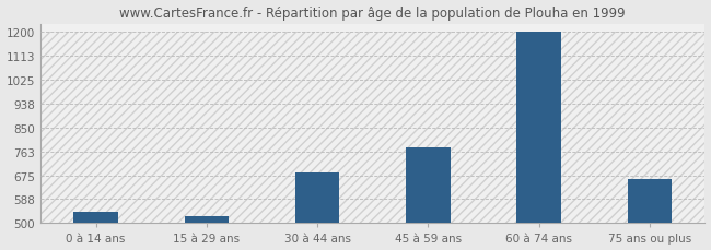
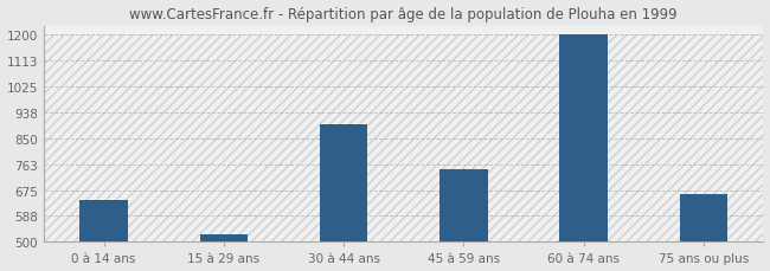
0 à 14 ans: 541 -> 640
30 à 44 ans: 686 -> 895
45 à 59 ans: 779 -> 745
